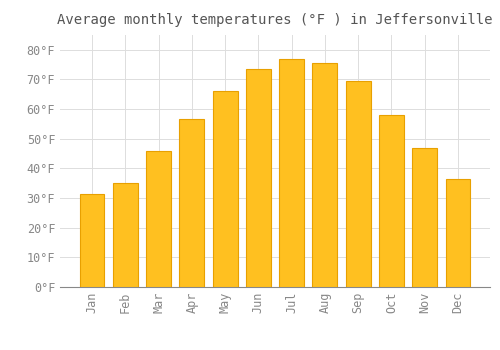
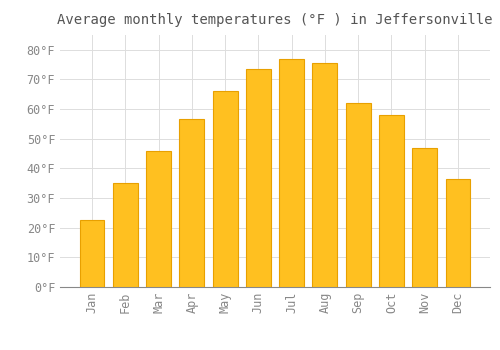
Jan: 31.5°F -> 22.5°F
Sep: 69.5°F -> 62.0°F
